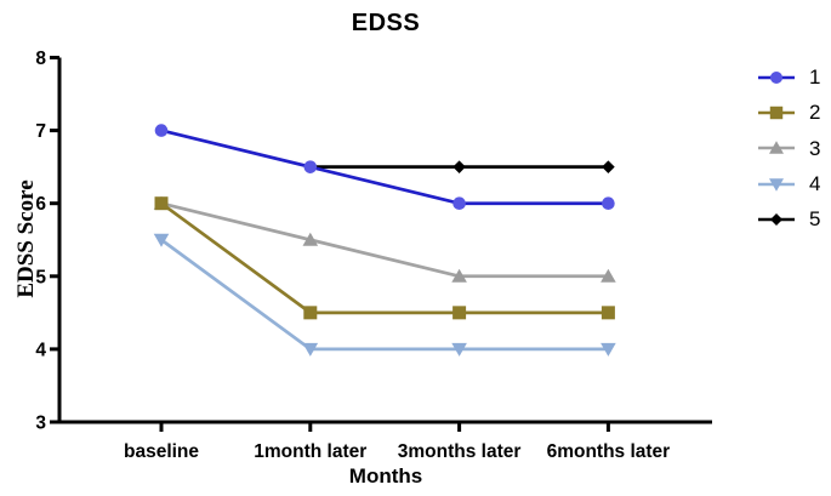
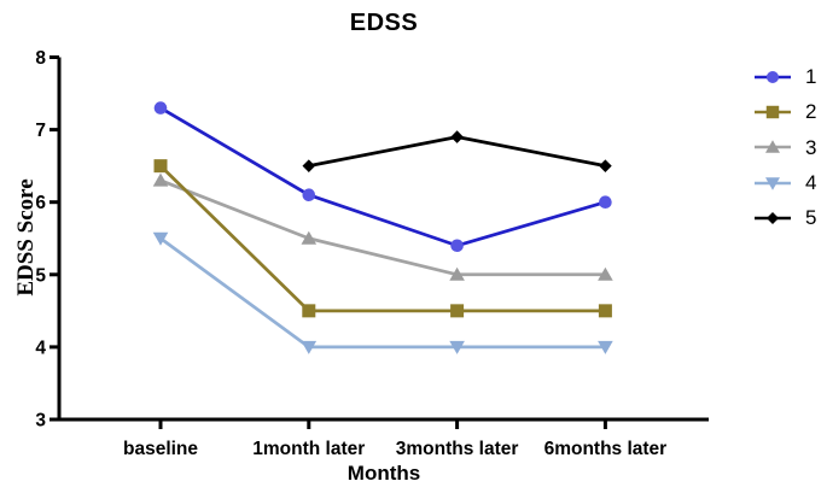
1/baseline: 7.0 -> 7.3
2/baseline: 6.0 -> 6.5
3/baseline: 6.0 -> 6.3
1/1month later: 6.5 -> 6.1
1/3months later: 6.0 -> 5.4
5/3months later: 6.5 -> 6.9
